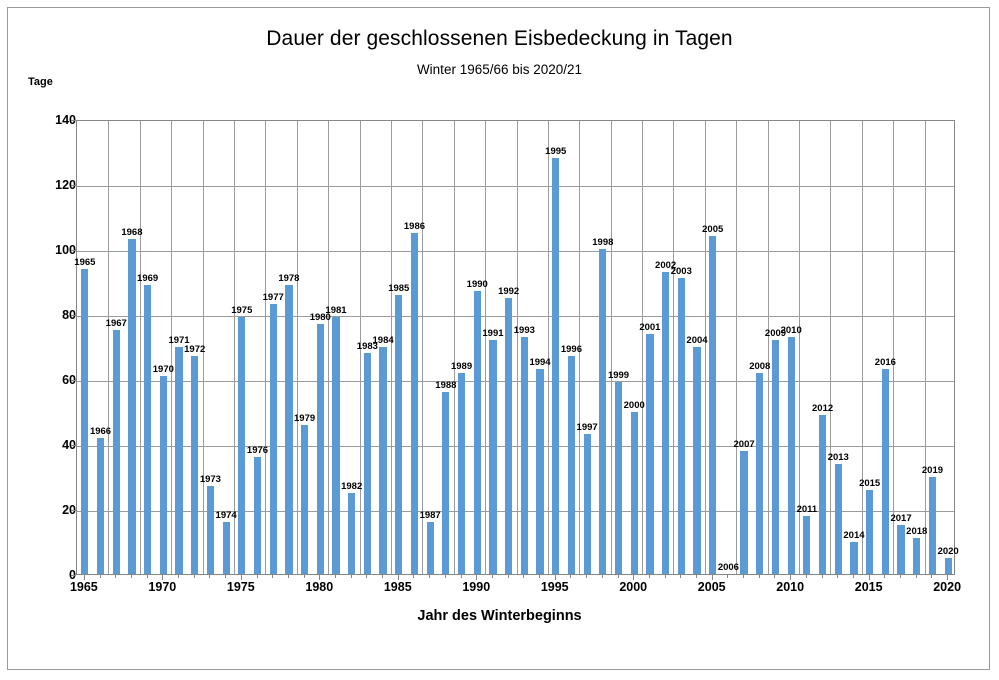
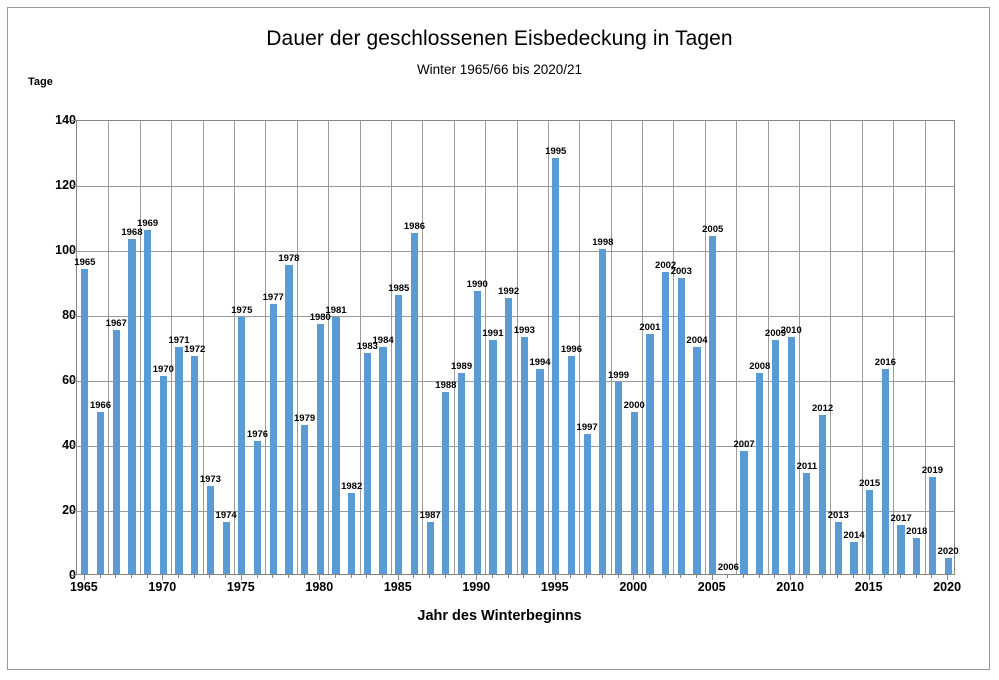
1966: 42 -> 50
1969: 89 -> 106
1976: 36 -> 41
1978: 89 -> 95
2011: 18 -> 31
2013: 34 -> 16
